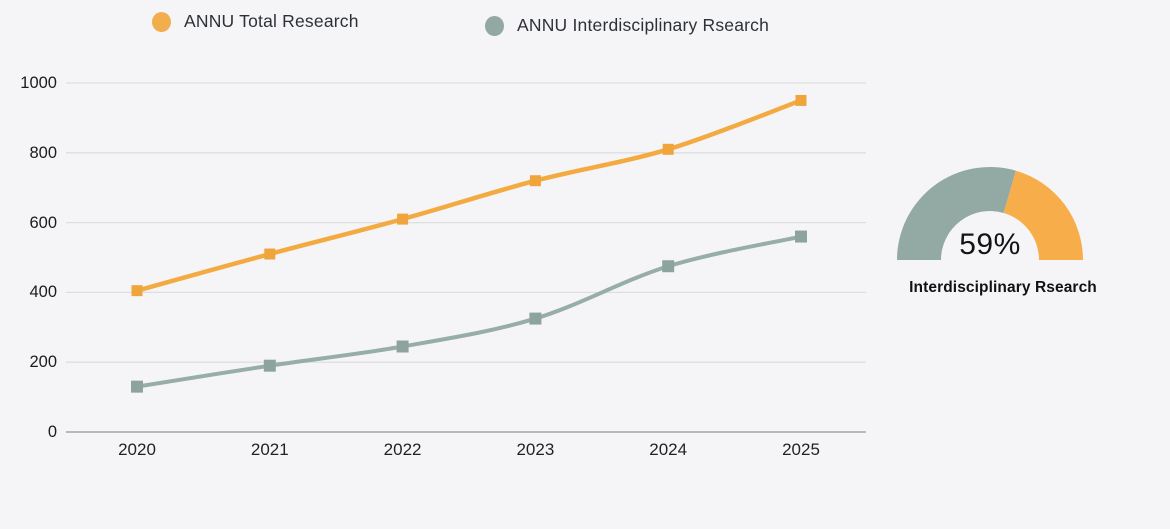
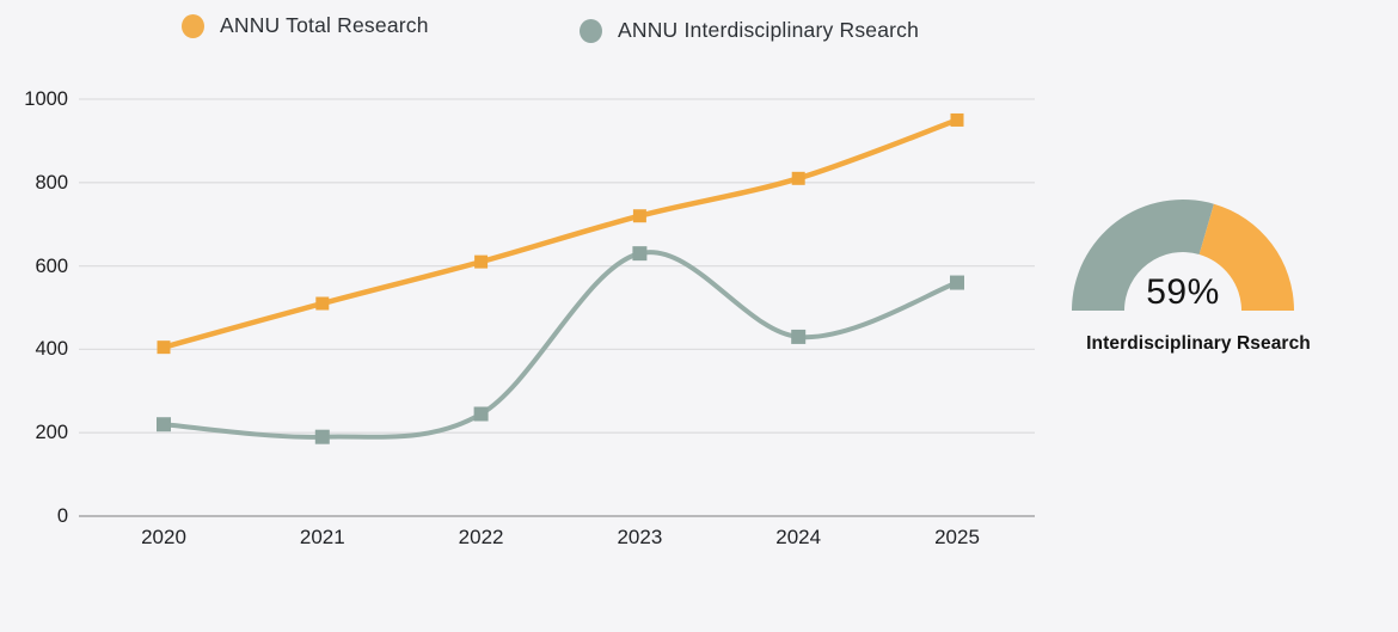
ANNU Interdisciplinary Rsearch/2020: 130 -> 220
ANNU Interdisciplinary Rsearch/2023: 320 -> 630
ANNU Interdisciplinary Rsearch/2024: 480 -> 430
